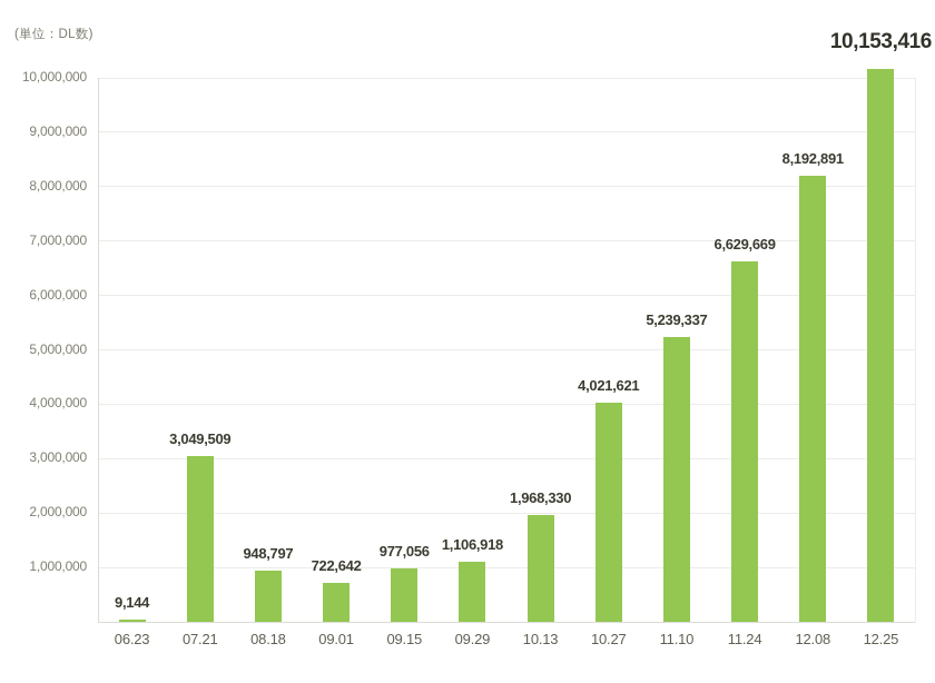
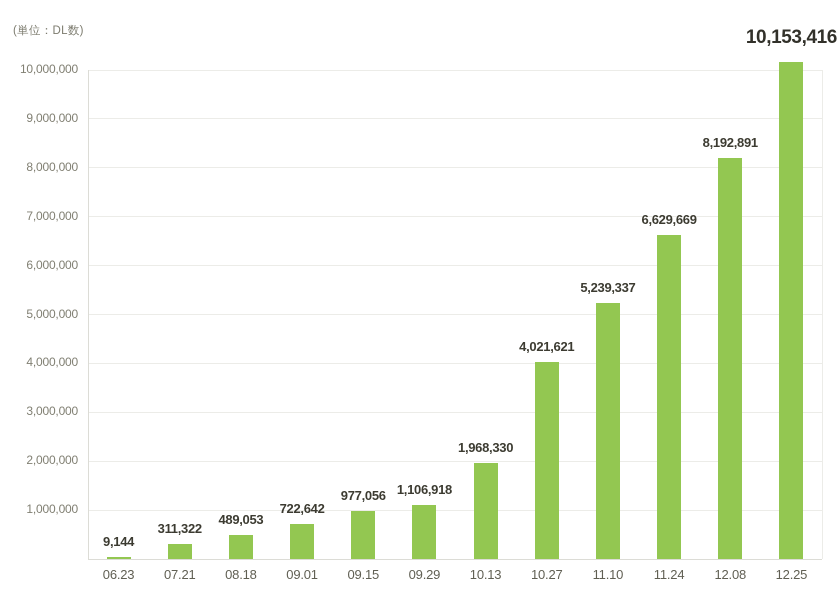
07.21: 3,049,509 -> 311,322
08.18: 948,797 -> 489,053
